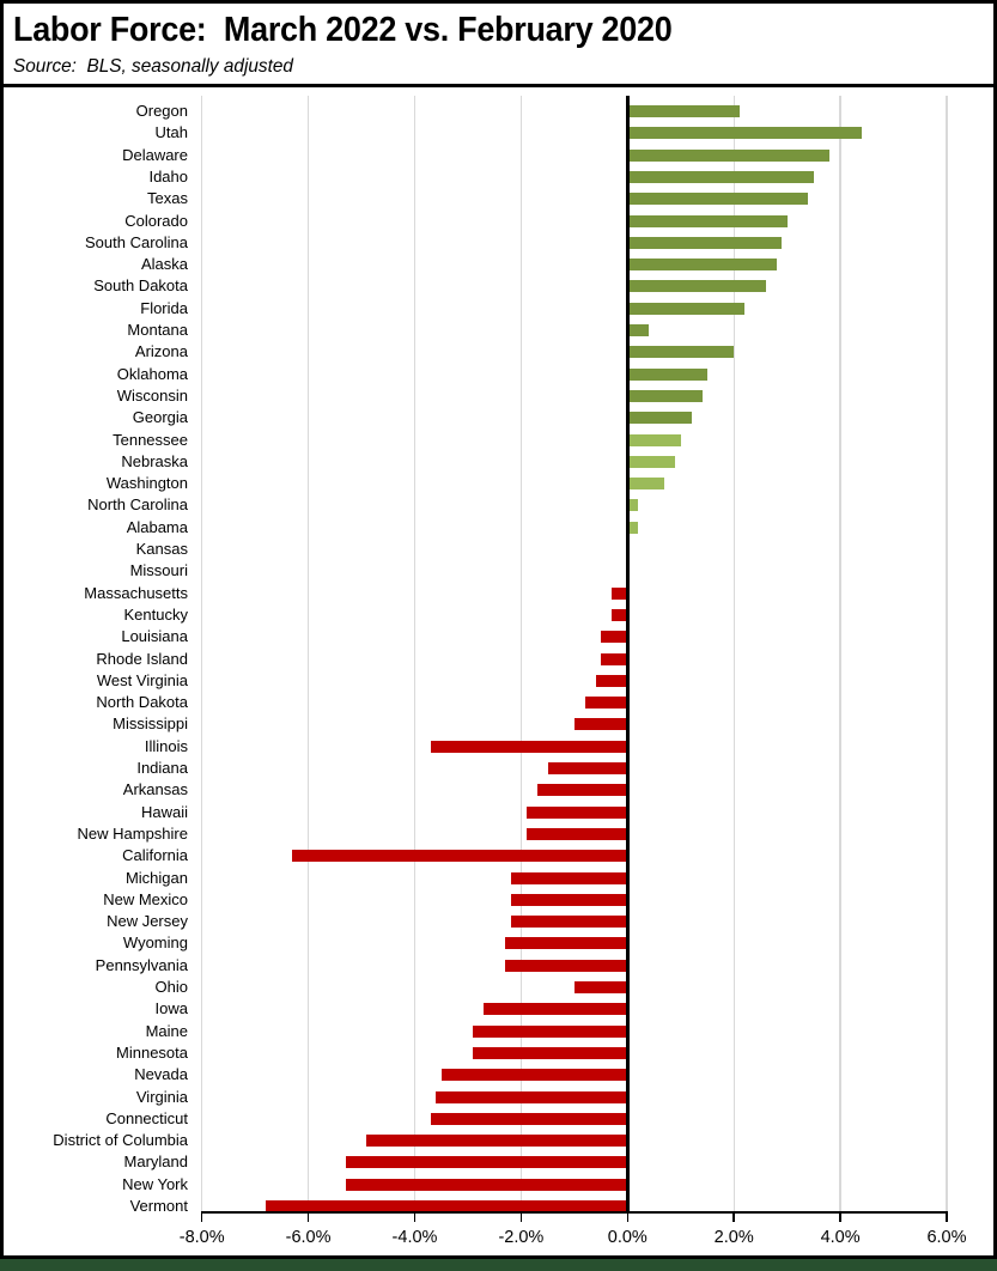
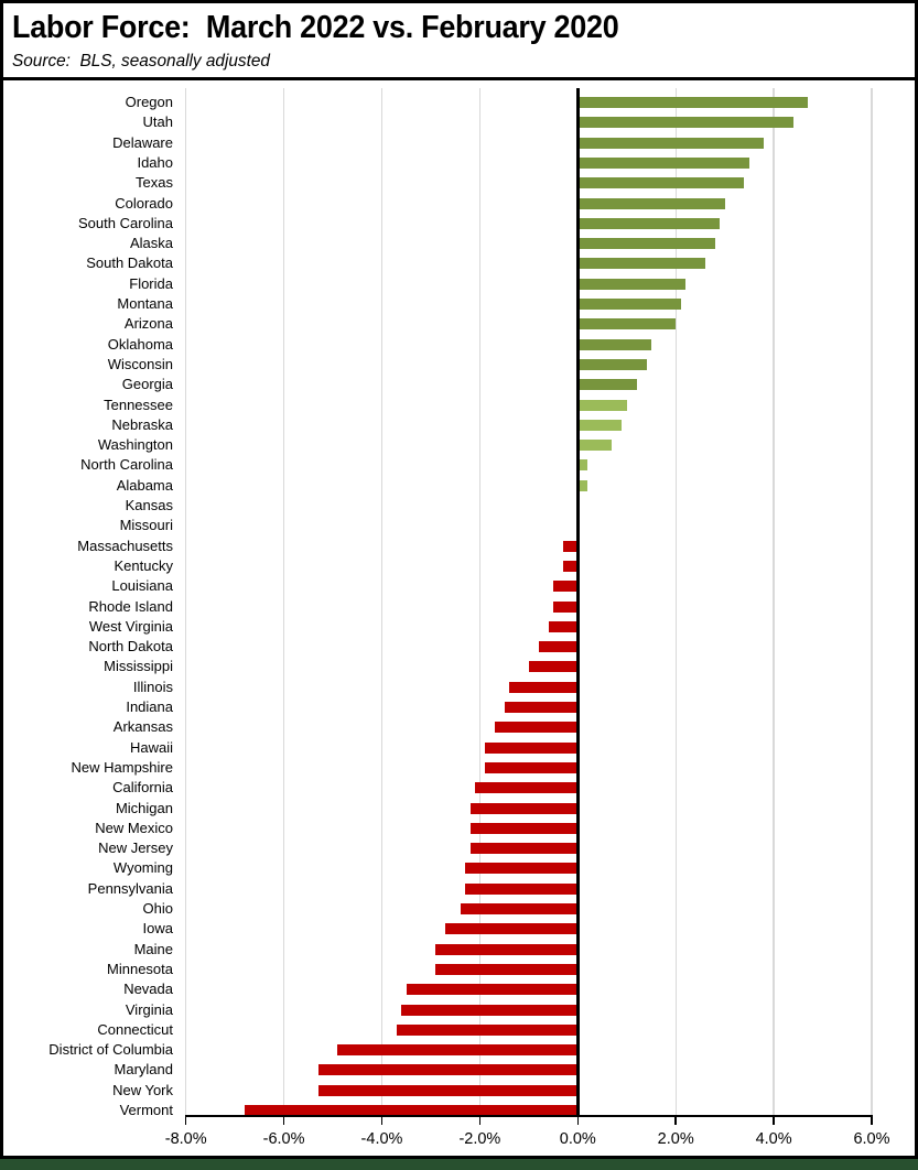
Oregon: 2.1% -> 4.7%
Montana: 0.4% -> 2.1%
Illinois: -3.7% -> -1.4%
California: -6.3% -> -2.1%
Ohio: -1.0% -> -2.4%
